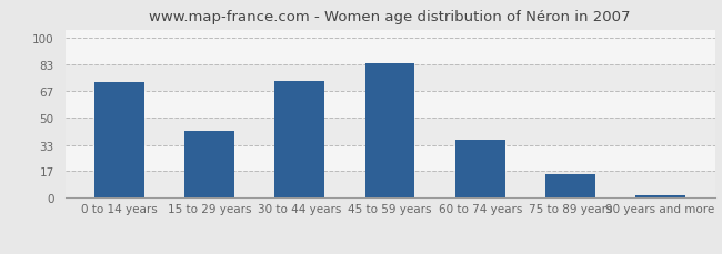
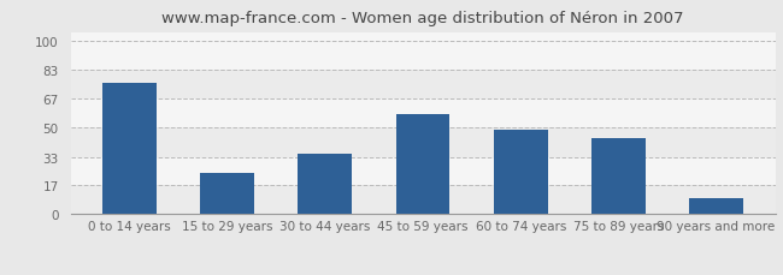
0 to 14 years: 72 -> 76
15 to 29 years: 42 -> 24
30 to 44 years: 73 -> 35
45 to 59 years: 84 -> 58
60 to 74 years: 36 -> 49
75 to 89 years: 15 -> 44
90 years and more: 2 -> 9
